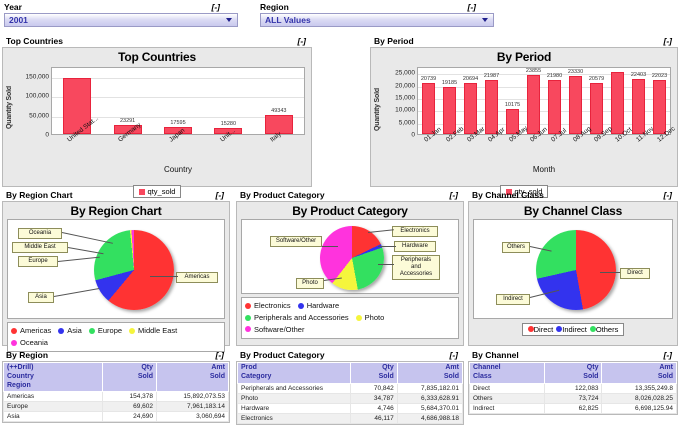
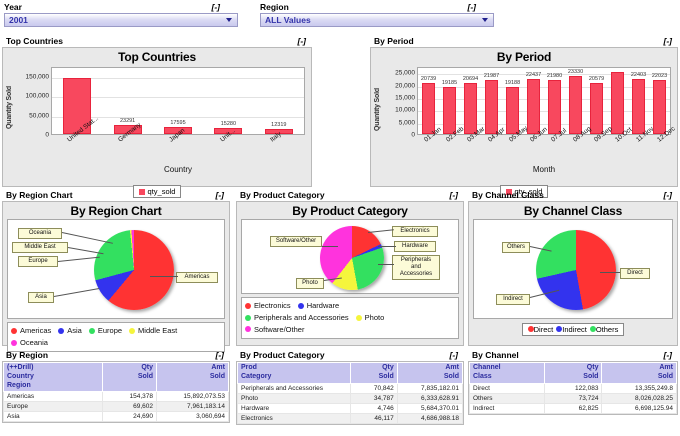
Top Countries/Italy: 49343 -> 12319
By Period/05.May: 10175 -> 19188
By Period/06.Jun: 23855 -> 22437
